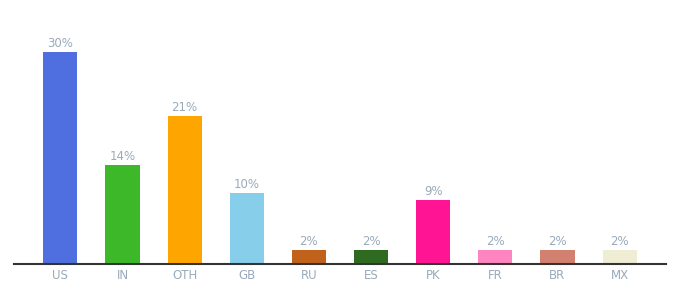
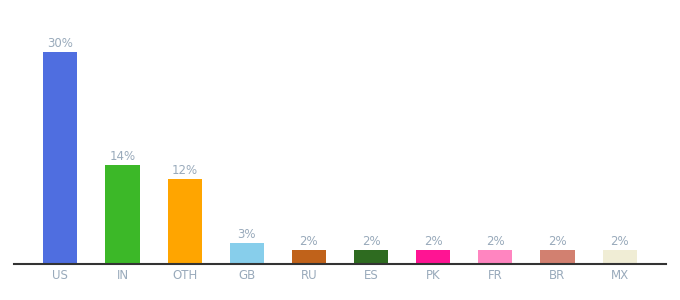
OTH: 21% -> 12%
GB: 10% -> 3%
PK: 9% -> 2%
